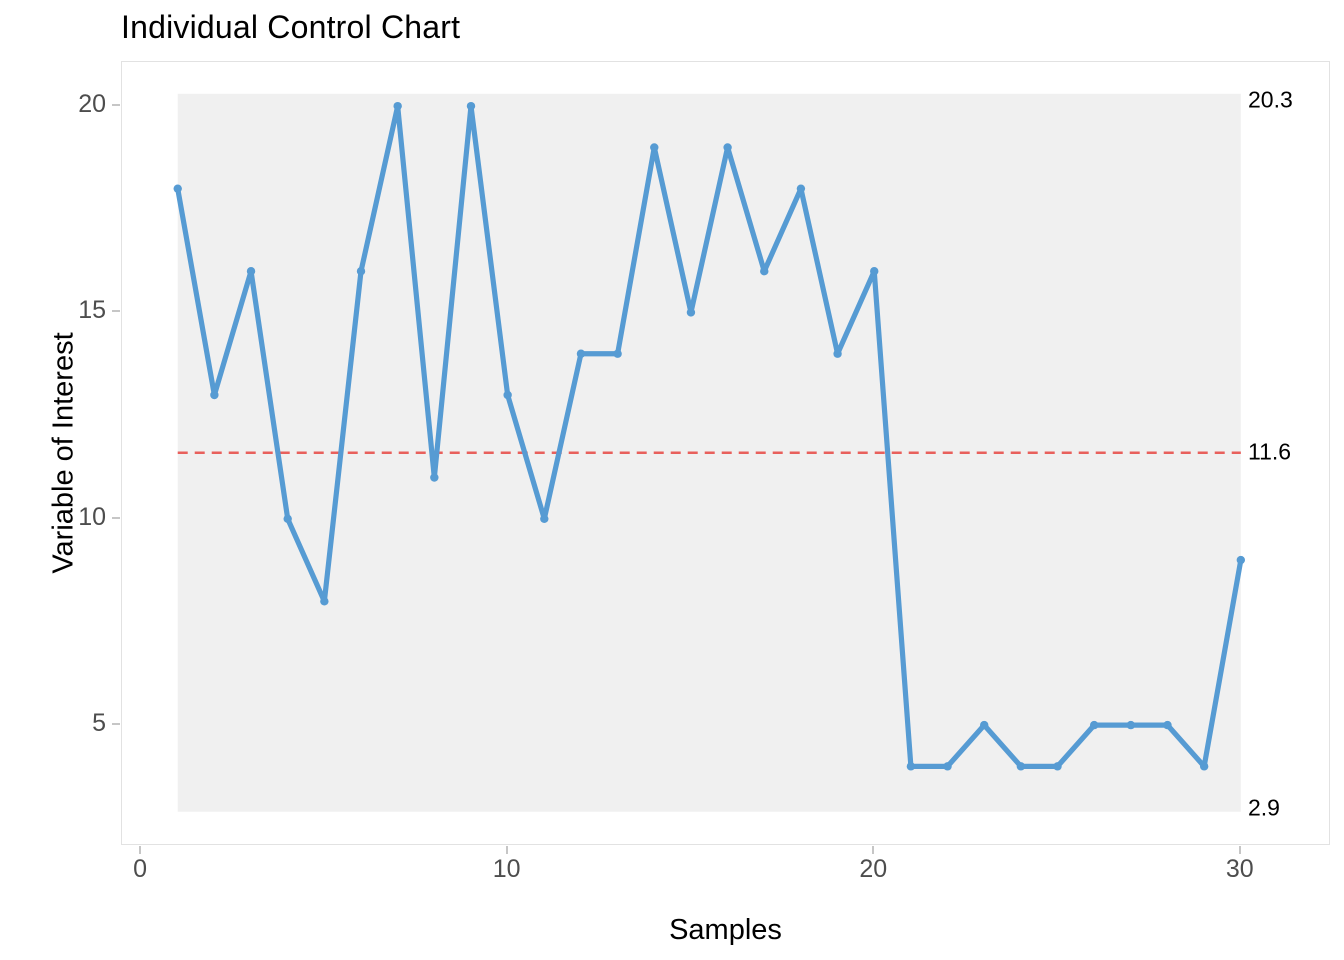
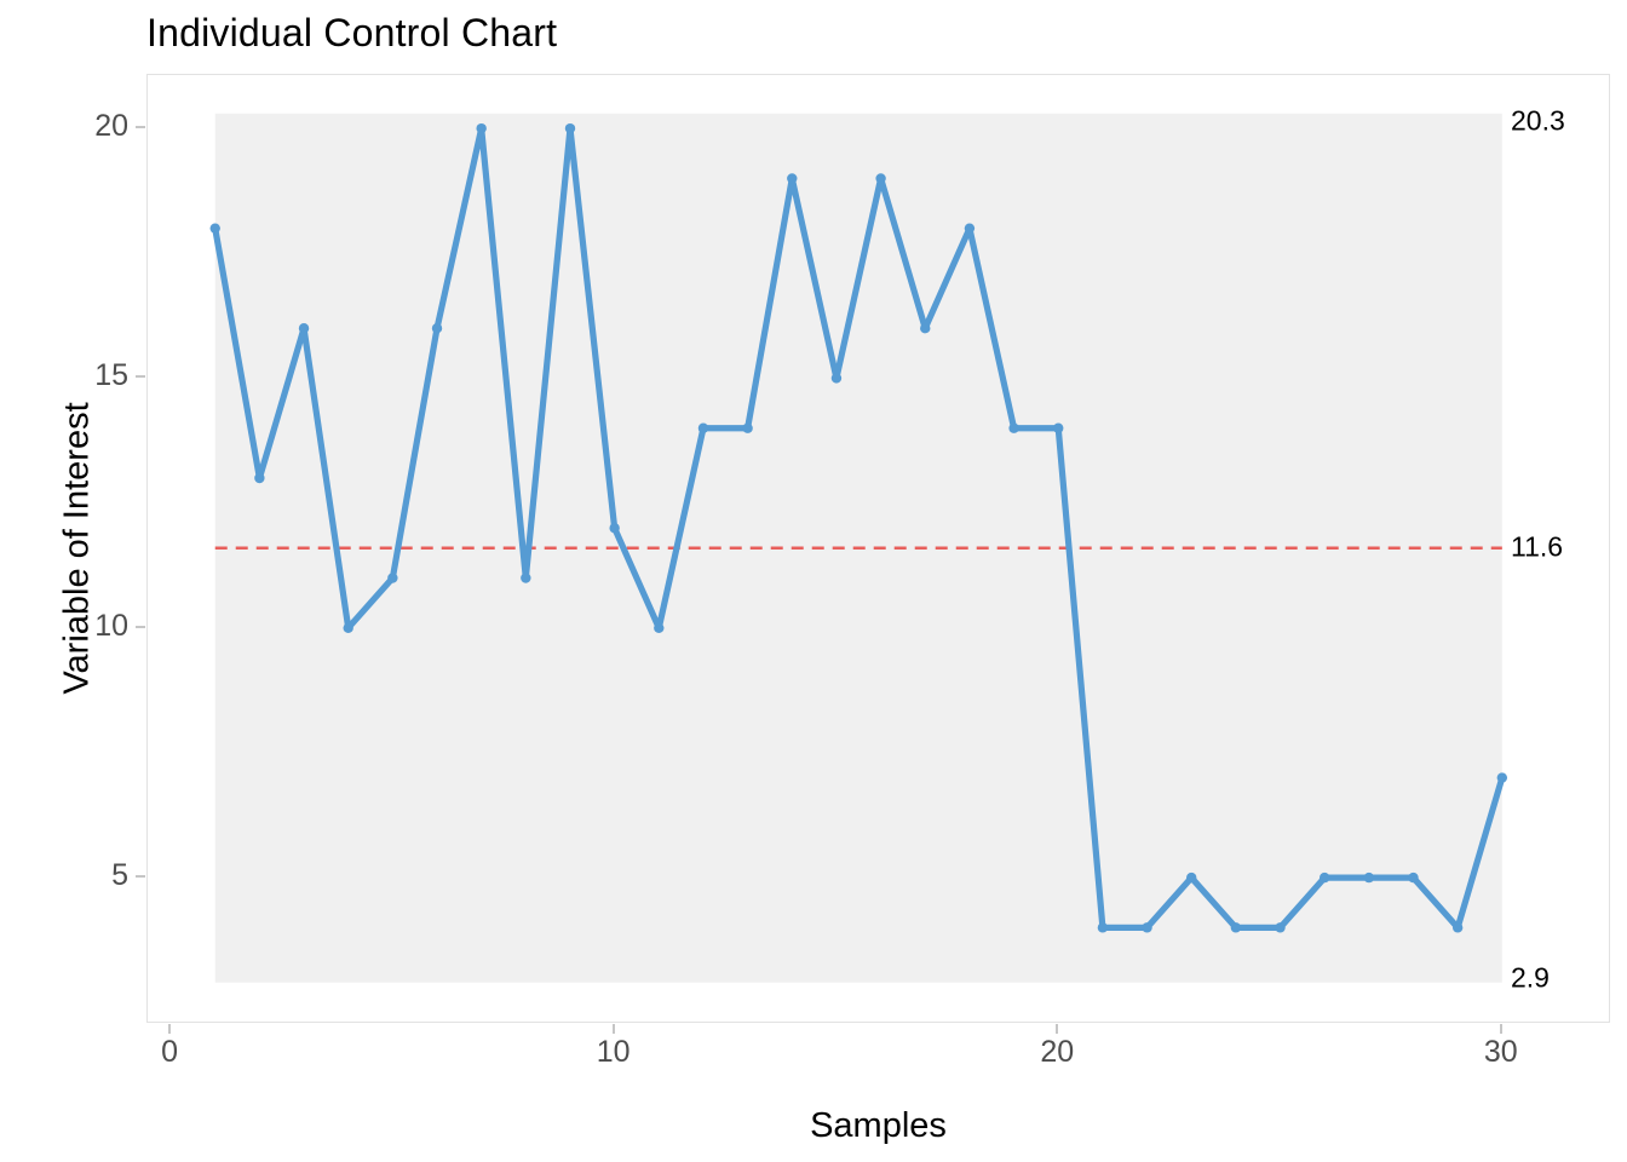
5: 8 -> 11
10: 13 -> 12
20: 16 -> 14
30: 9 -> 7
